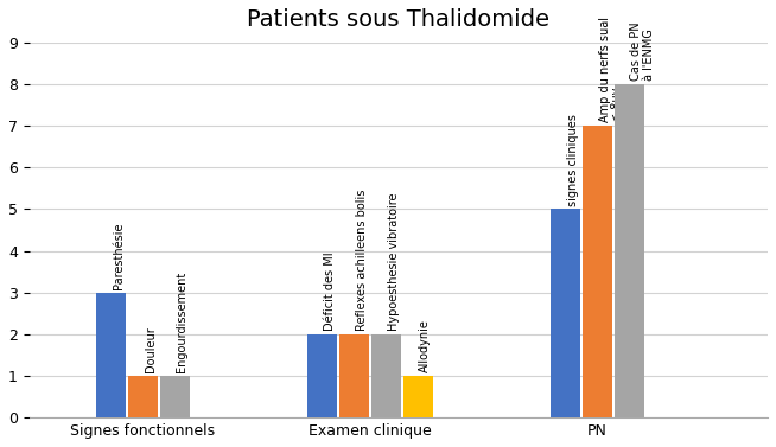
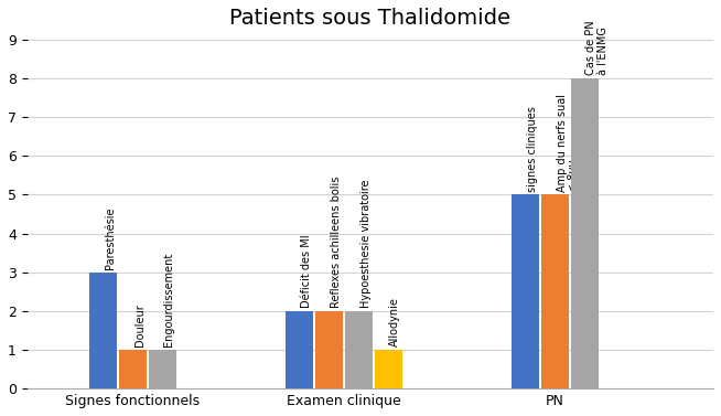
PN: 7 -> 5
